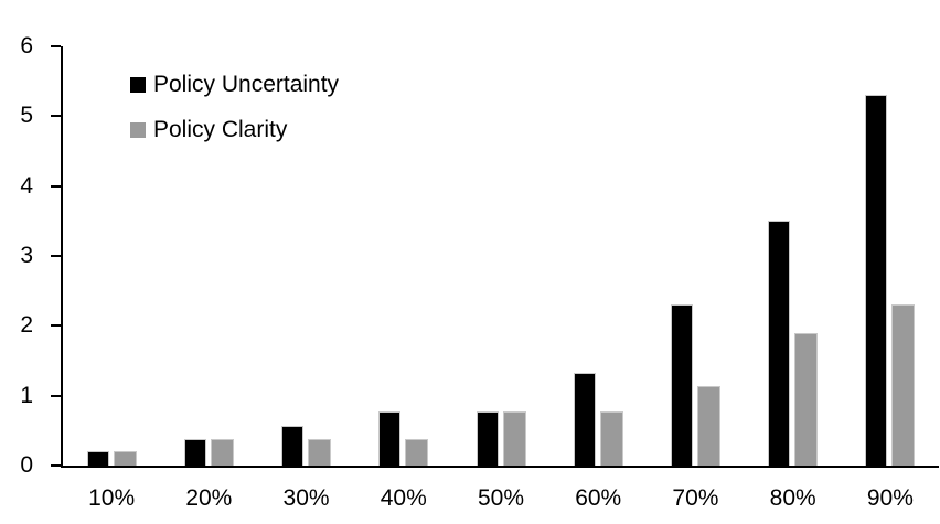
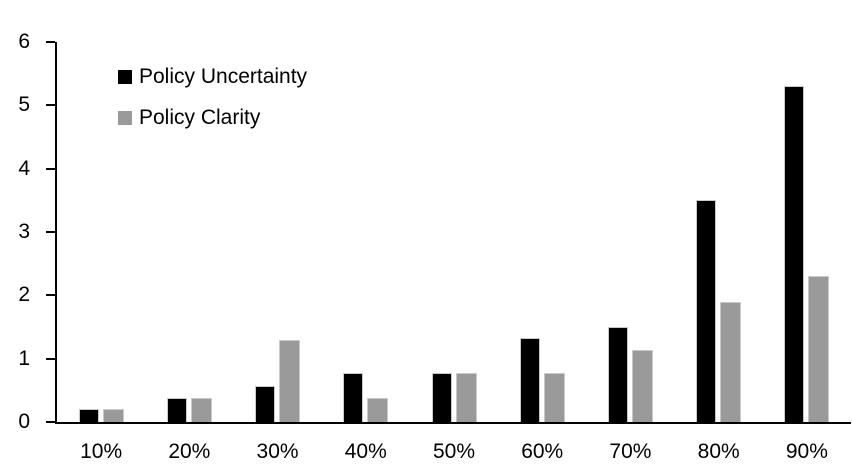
Policy Clarity/30%: 0.4 -> 1.3
Policy Uncertainty/70%: 2.3 -> 1.5
